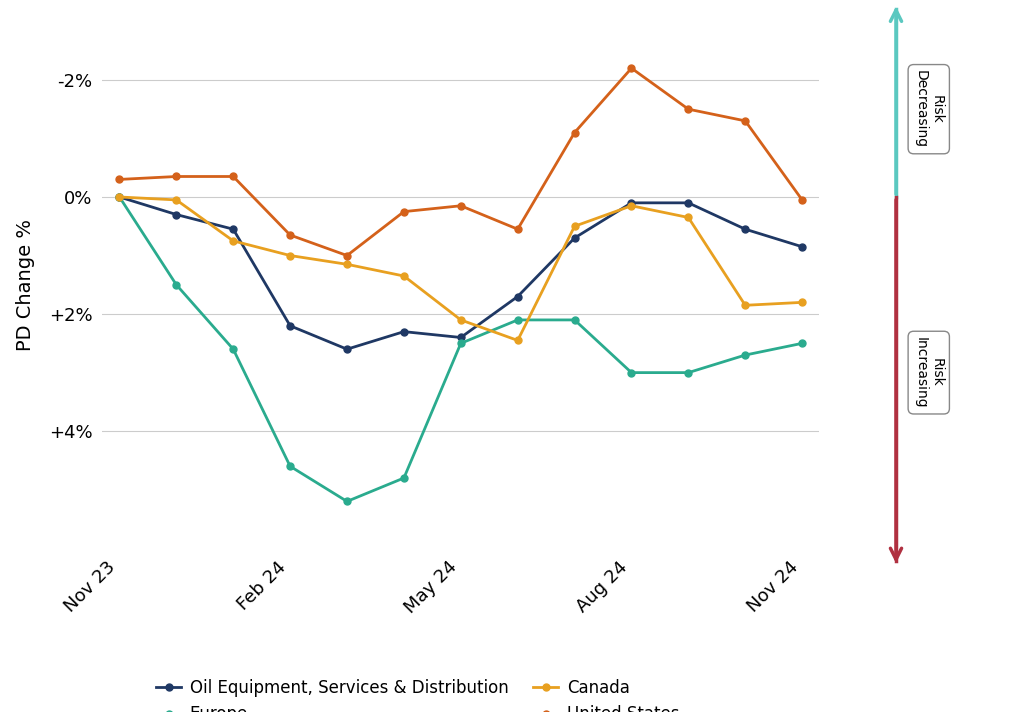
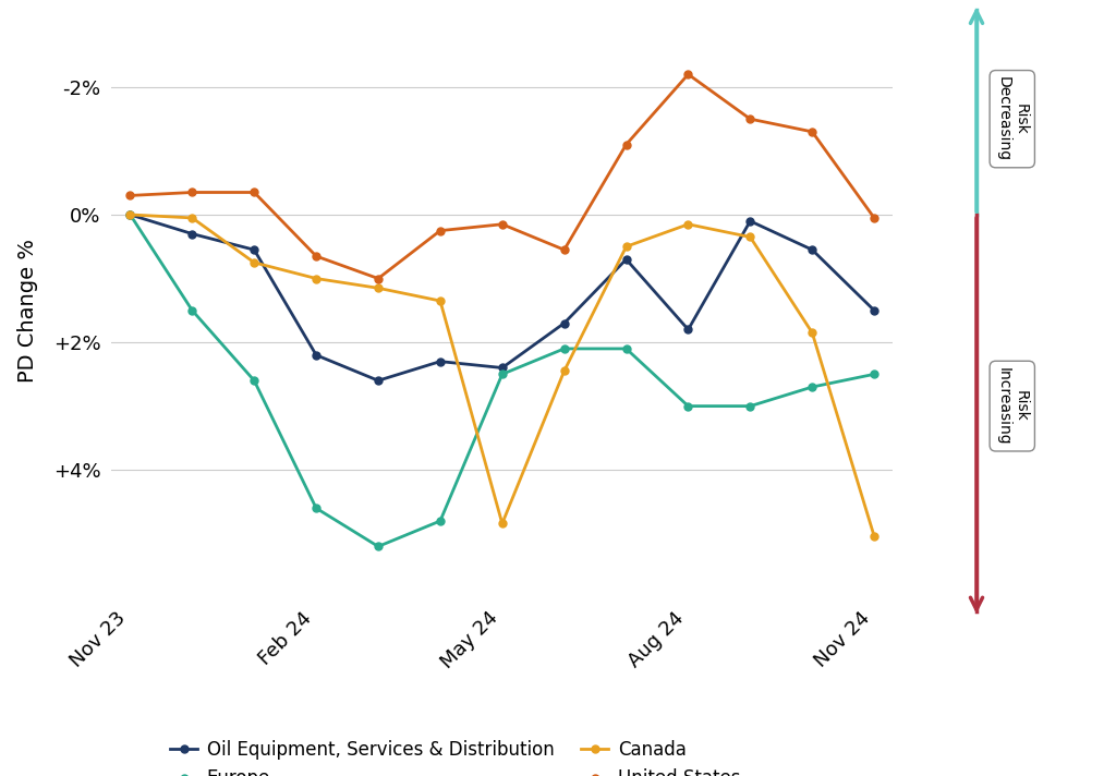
Canada/May 24: 2.10% -> 4.84%
Oil Equipment, Services & Distribution/Aug 24: 0.10% -> 1.80%
Oil Equipment, Services & Distribution/Nov 24: 0.85% -> 1.50%
Canada/Nov 24: 1.80% -> 5.04%
